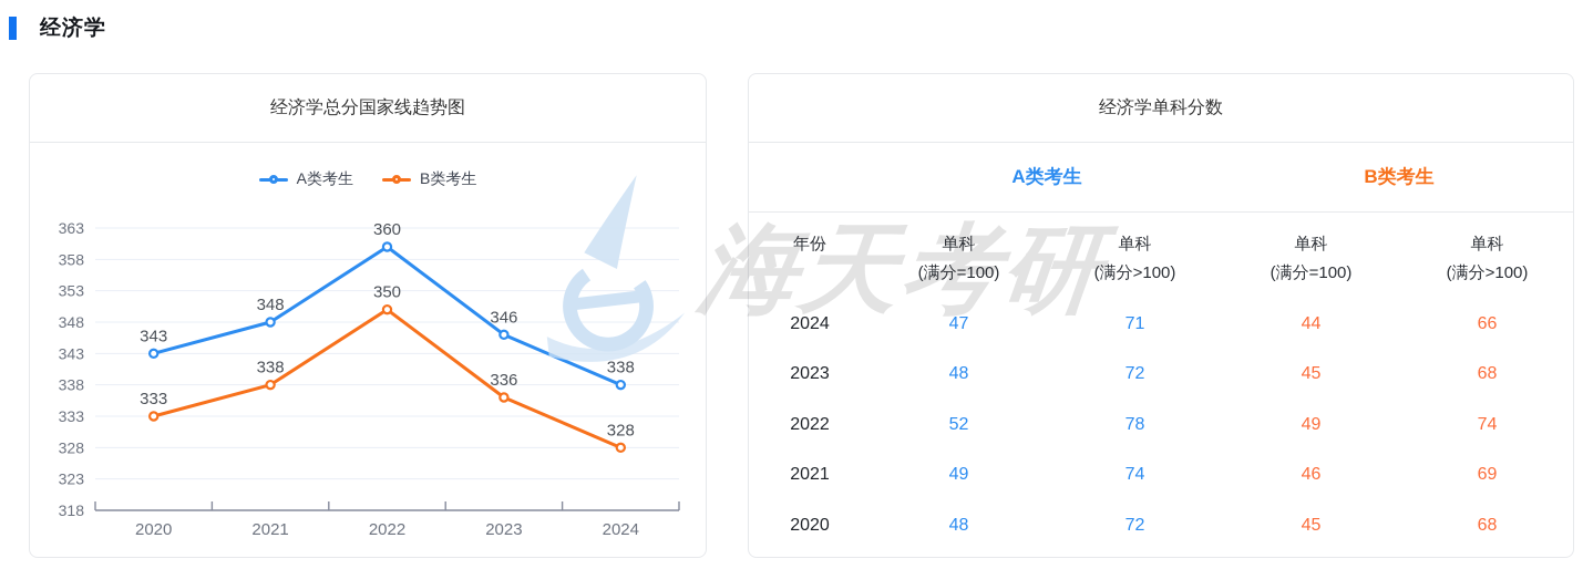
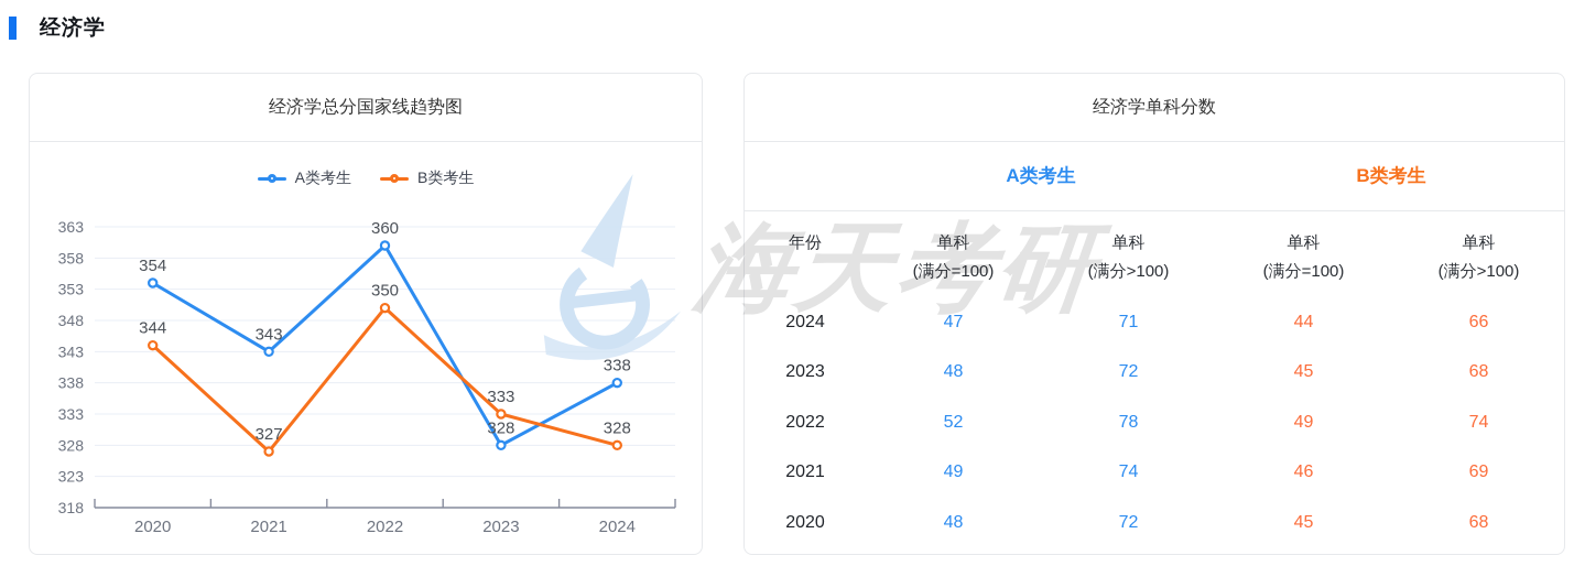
A类考生/2020: 343 -> 354
B类考生/2020: 333 -> 344
A类考生/2021: 348 -> 343
B类考生/2021: 338 -> 327
A类考生/2023: 346 -> 328
B类考生/2023: 336 -> 333
